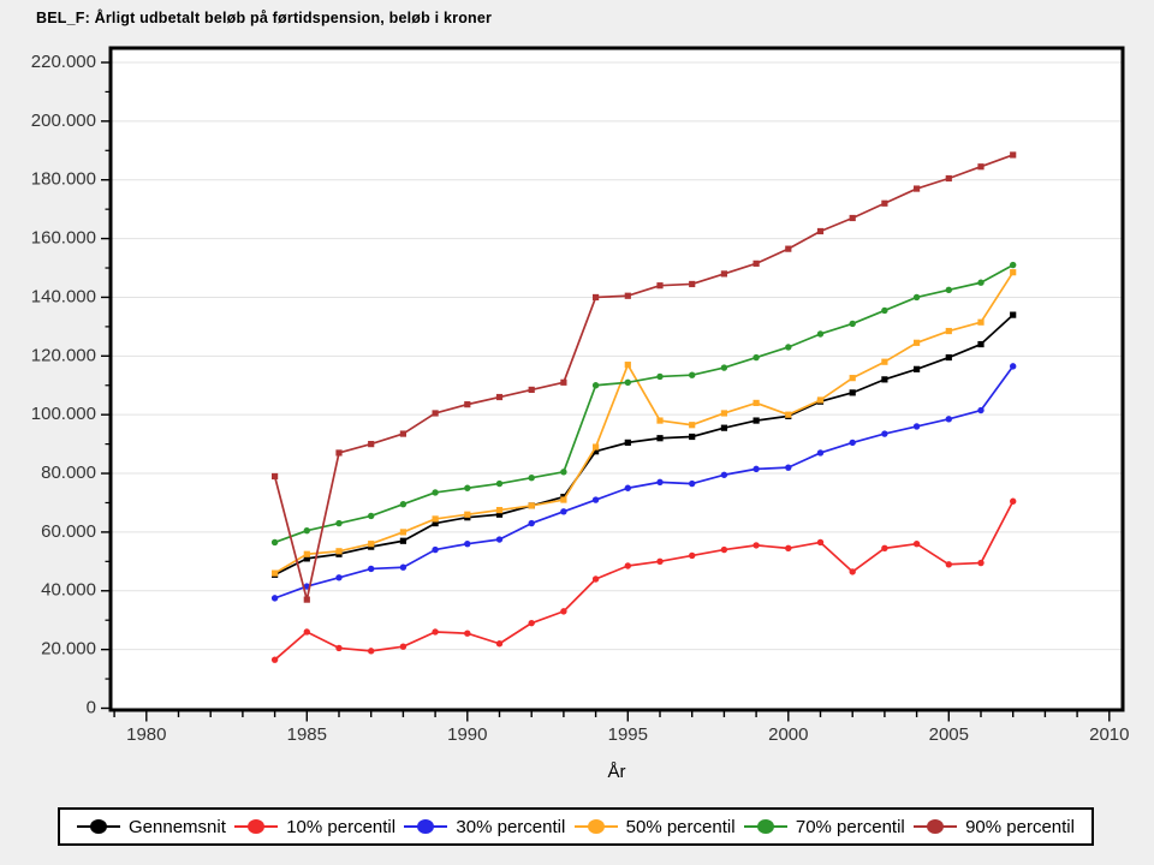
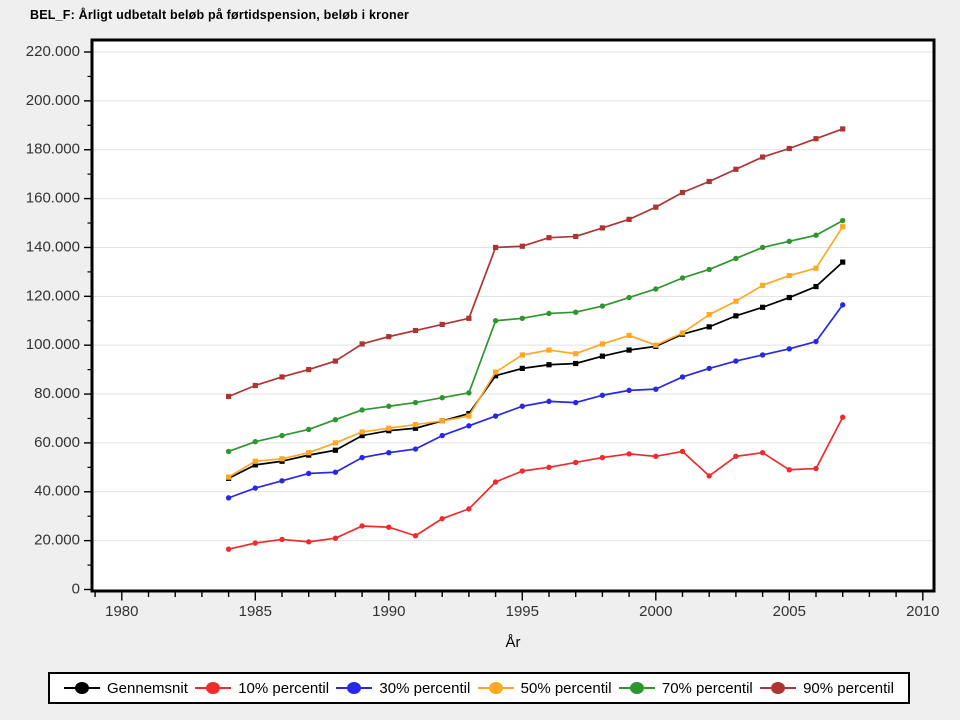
10% percentil/1985: 26000 -> 19000
90% percentil/1985: 37000 -> 84000
50% percentil/1995: 117000 -> 96000
